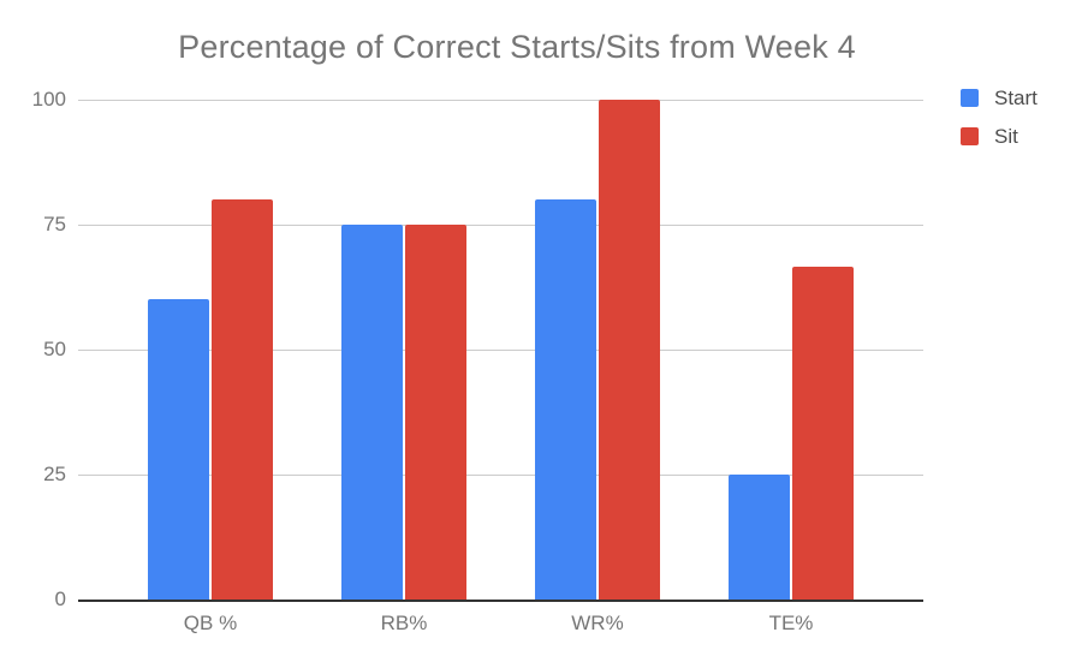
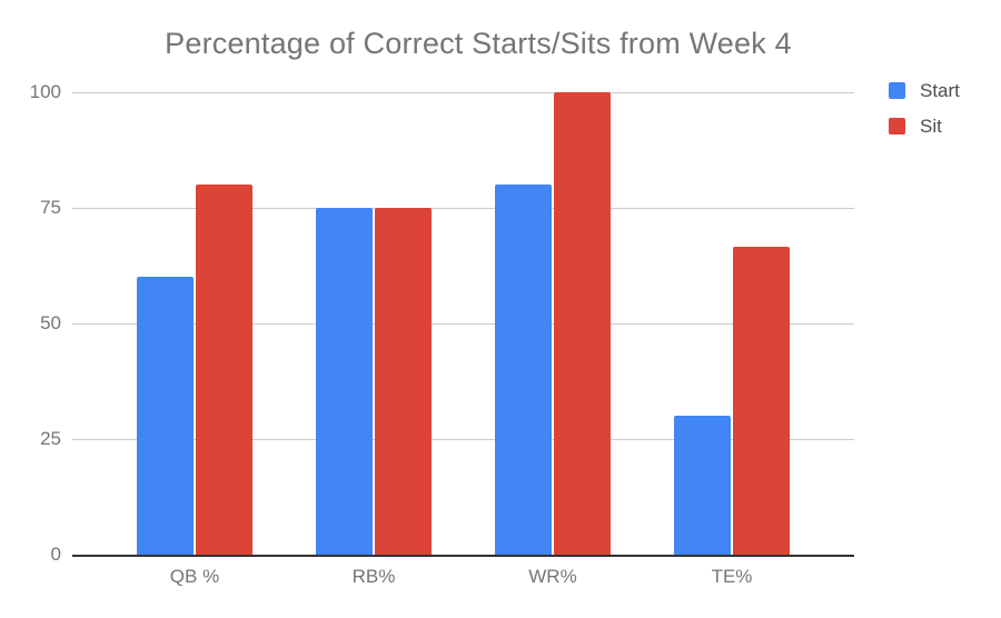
Start/TE%: 25 -> 30
